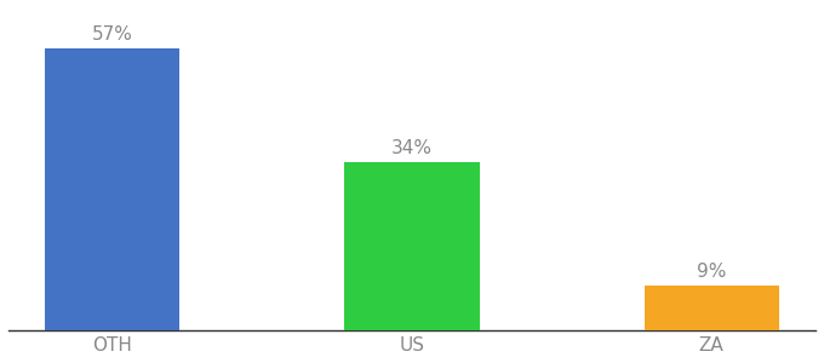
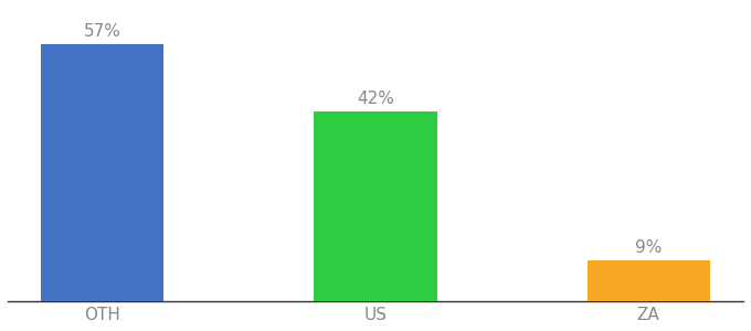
US: 34% -> 42%
